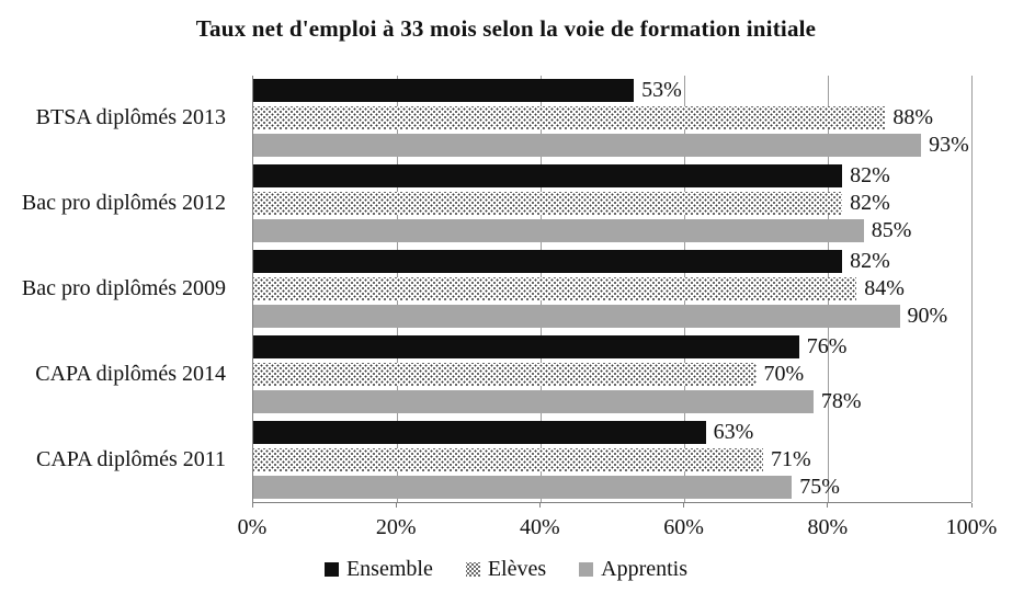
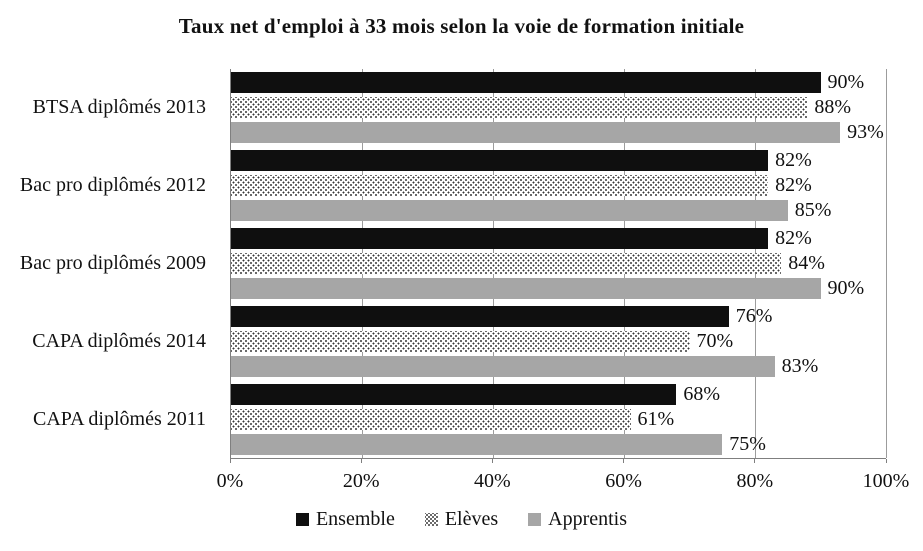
Ensemble/BTSA diplômés 2013: 53% -> 90%
Apprentis/CAPA diplômés 2014: 78% -> 83%
Ensemble/CAPA diplômés 2011: 63% -> 68%
Elèves/CAPA diplômés 2011: 71% -> 61%
